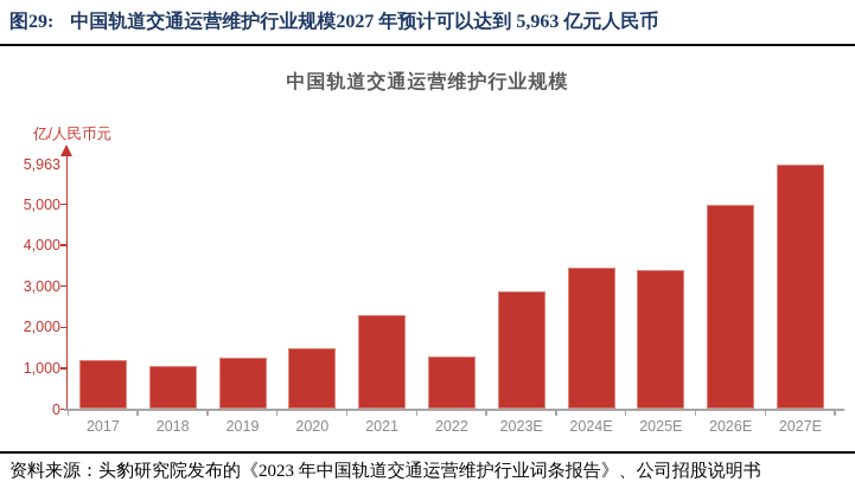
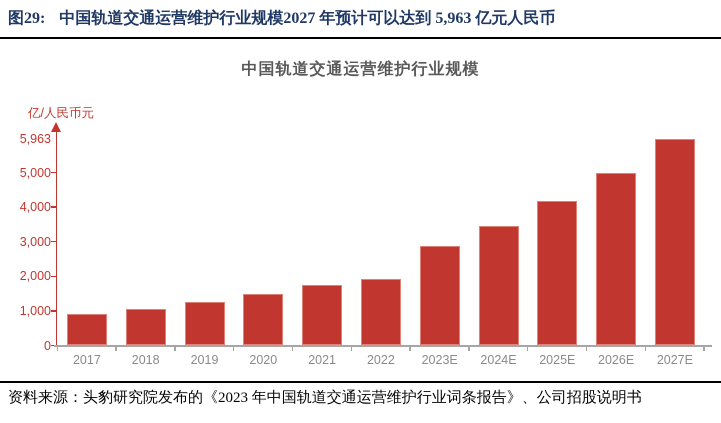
2017: 1200 -> 900
2021: 2300 -> 1800
2022: 1300 -> 1900
2025E: 3400 -> 4200
